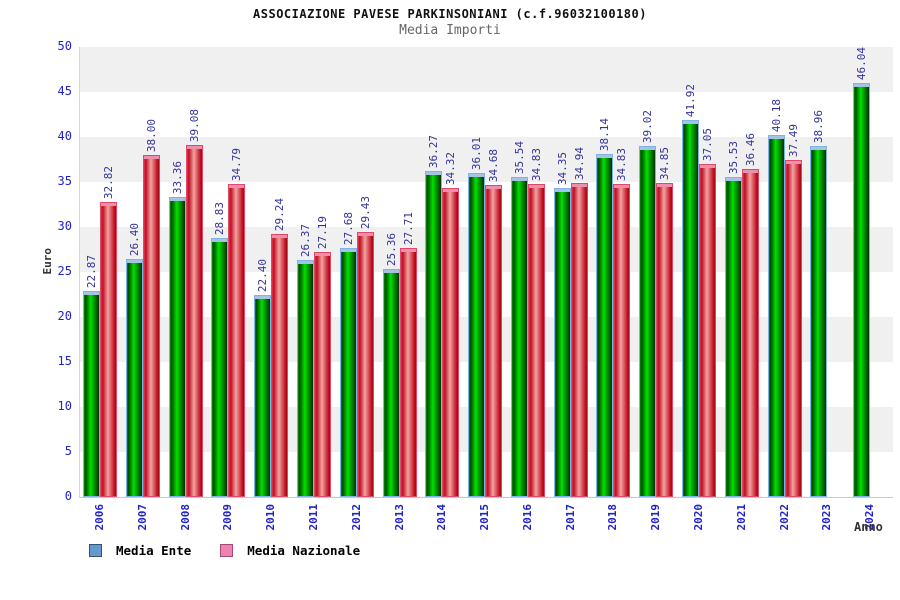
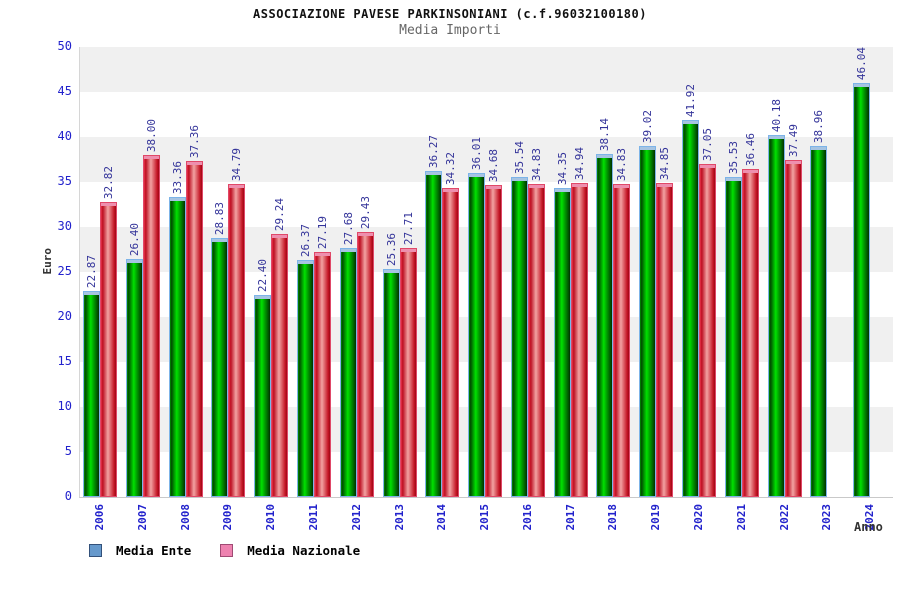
Media Nazionale/2008: 39.08 -> 37.36
